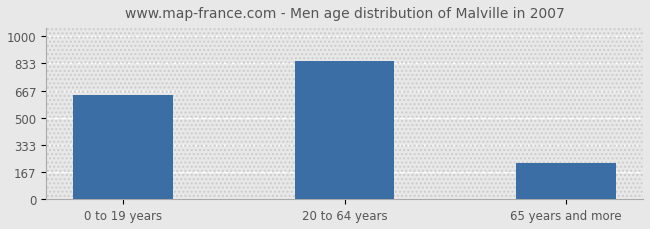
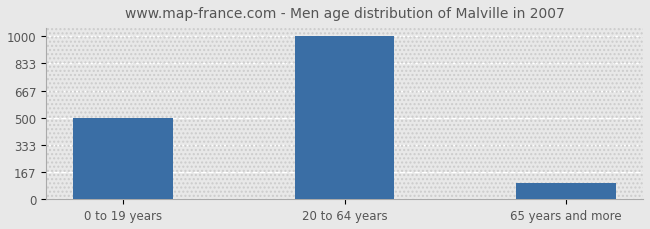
0 to 19 years: 640 -> 500
20 to 64 years: 850 -> 1000
65 years and more: 220 -> 100
